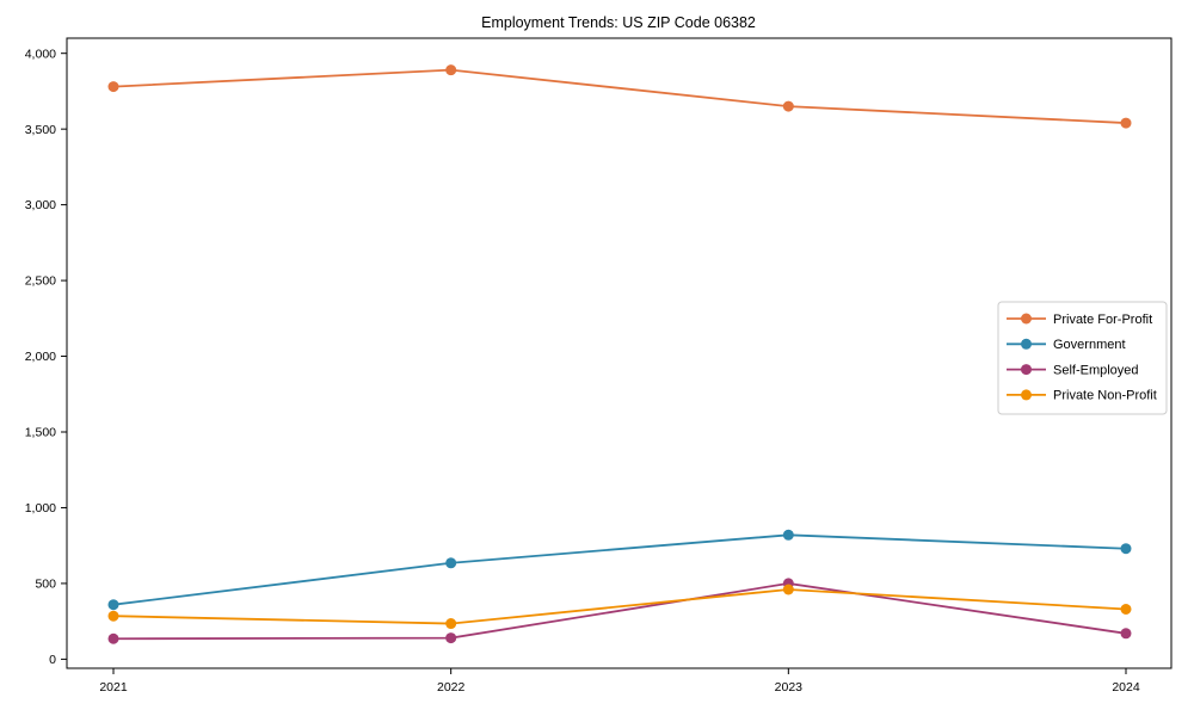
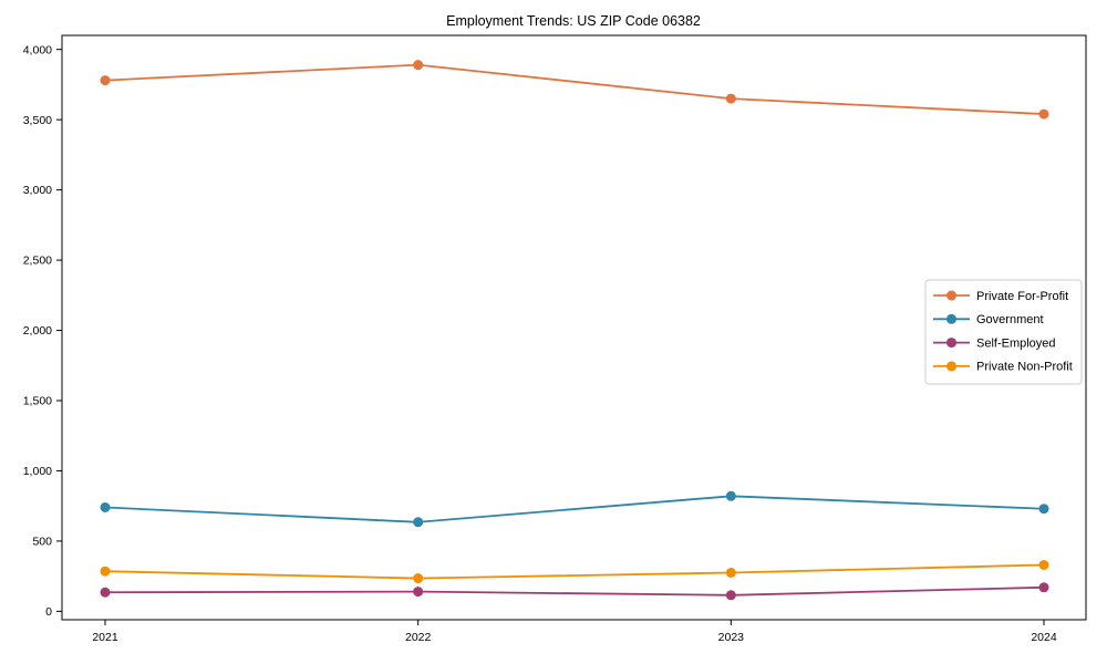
Government/2021: 360 -> 740
Self-Employed/2023: 500 -> 120
Private Non-Profit/2023: 460 -> 280
